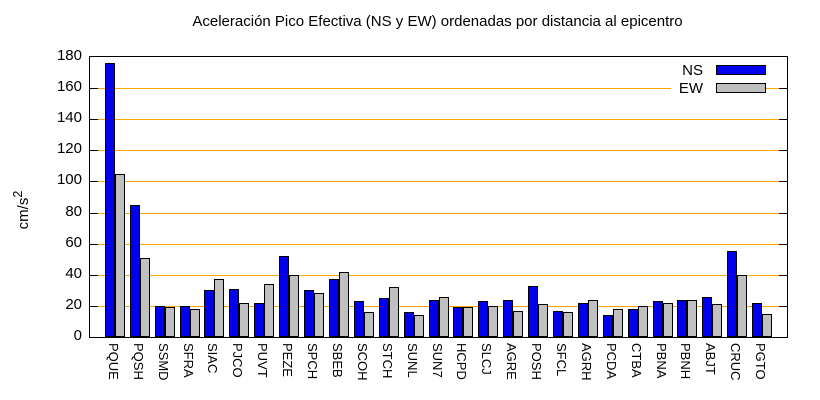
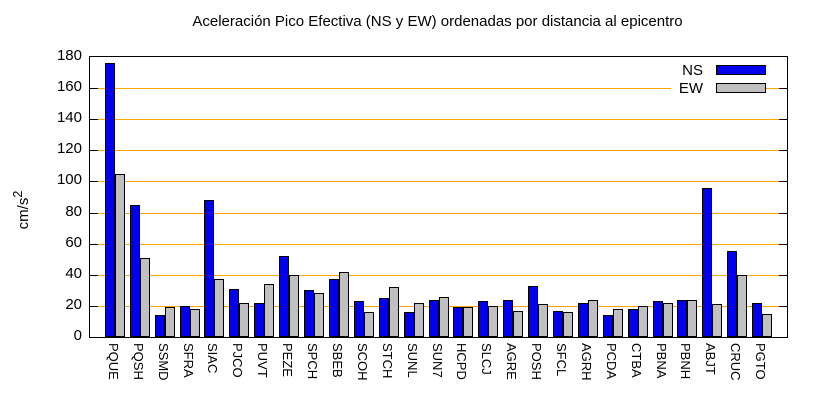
NS/SSMD: 20 -> 14
NS/SIAC: 30 -> 88
EW/SUNL: 14 -> 22
NS/ABJT: 26 -> 96
